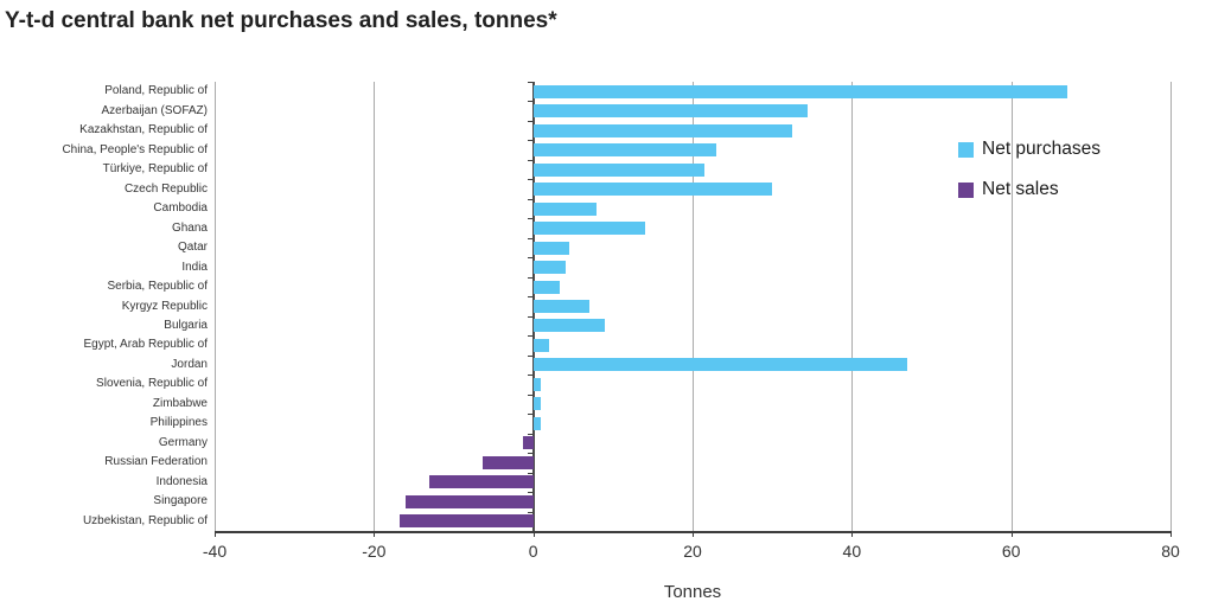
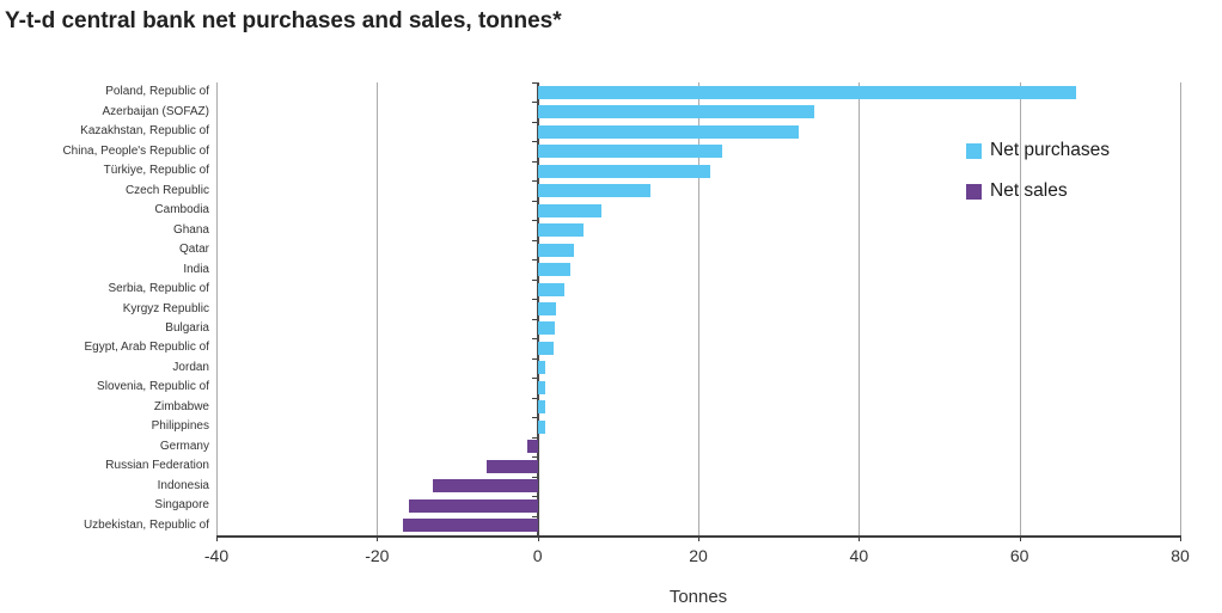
Czech Republic: 30 -> 14
Ghana: 14 -> 6
Kyrgyz Republic: 7 -> 2
Bulgaria: 9 -> 2
Jordan: 47 -> 1
